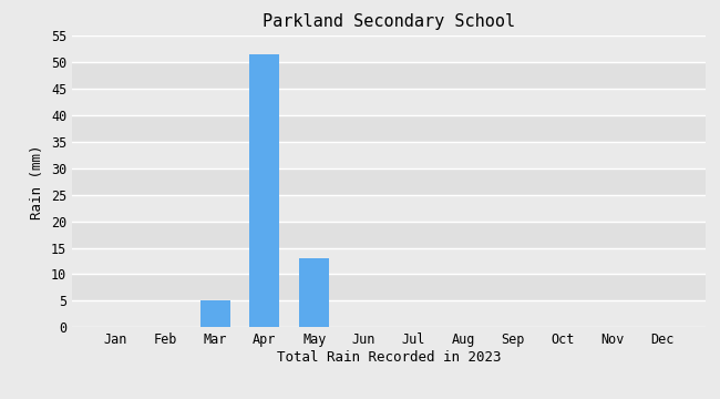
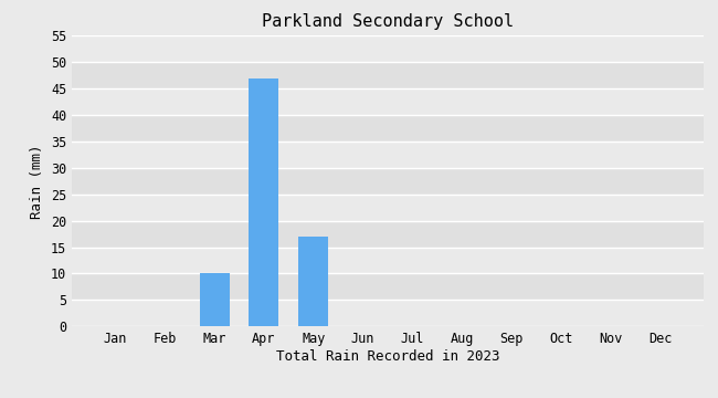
Mar: 5.0 -> 10.0
Apr: 51.5 -> 47.0
May: 13.0 -> 17.0
